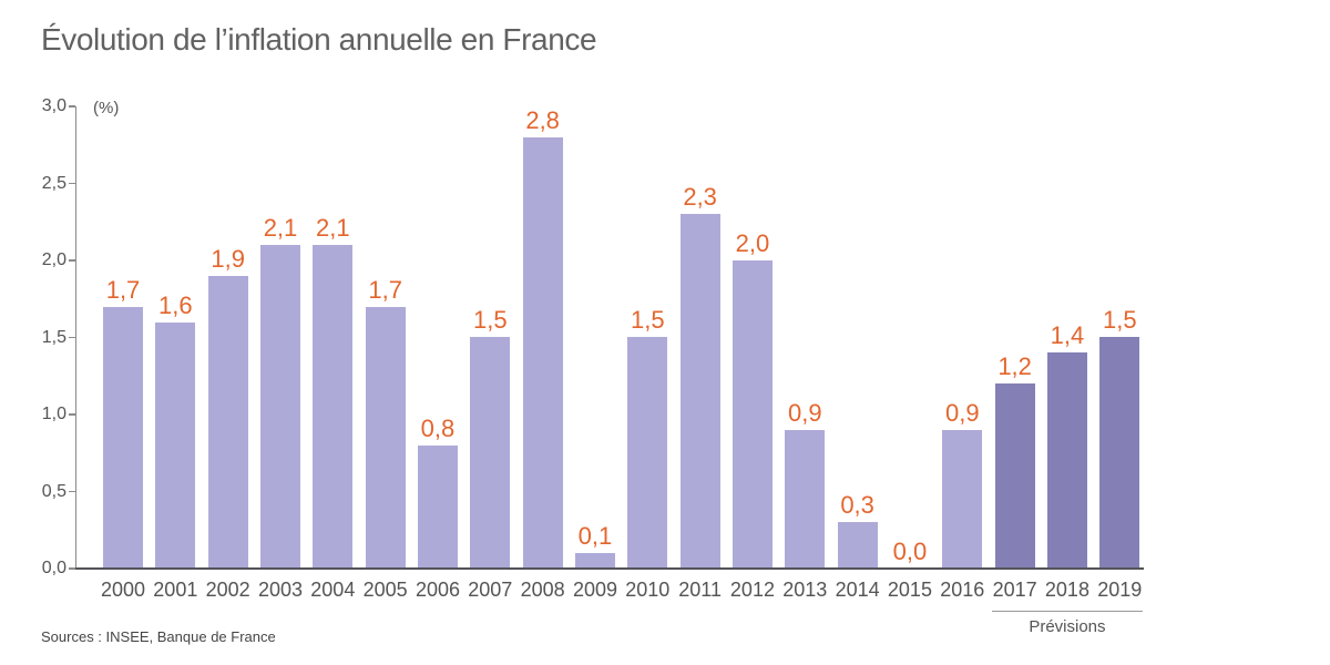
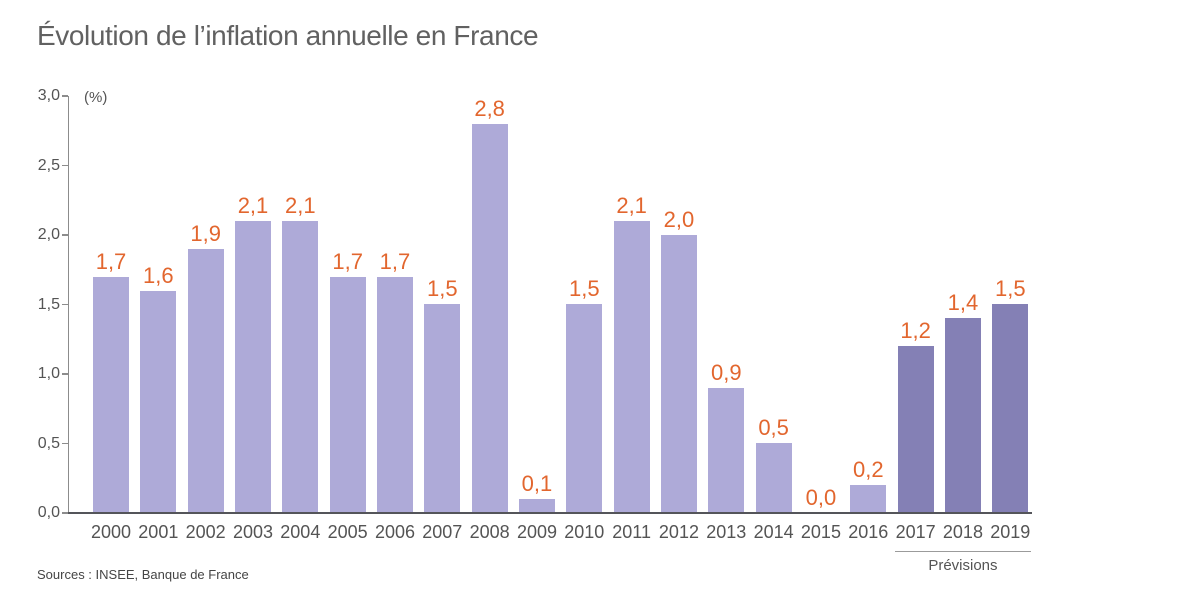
2006: 0,8 -> 1,7
2011: 2,3 -> 2,1
2014: 0,3 -> 0,5
2016: 0,9 -> 0,2
